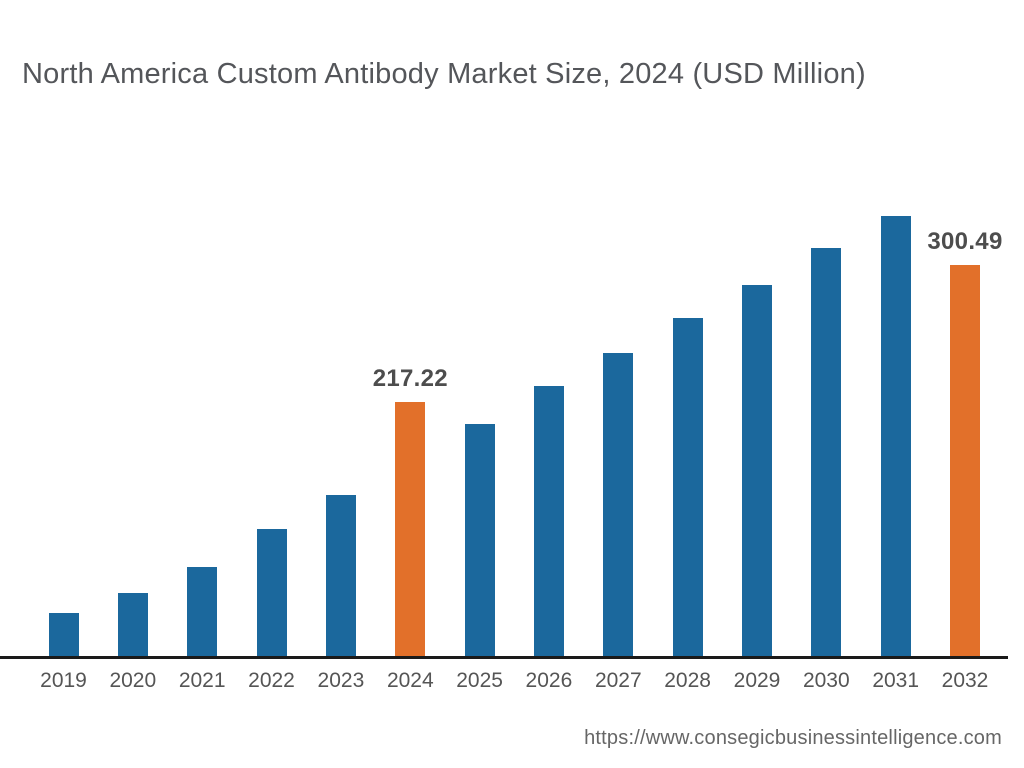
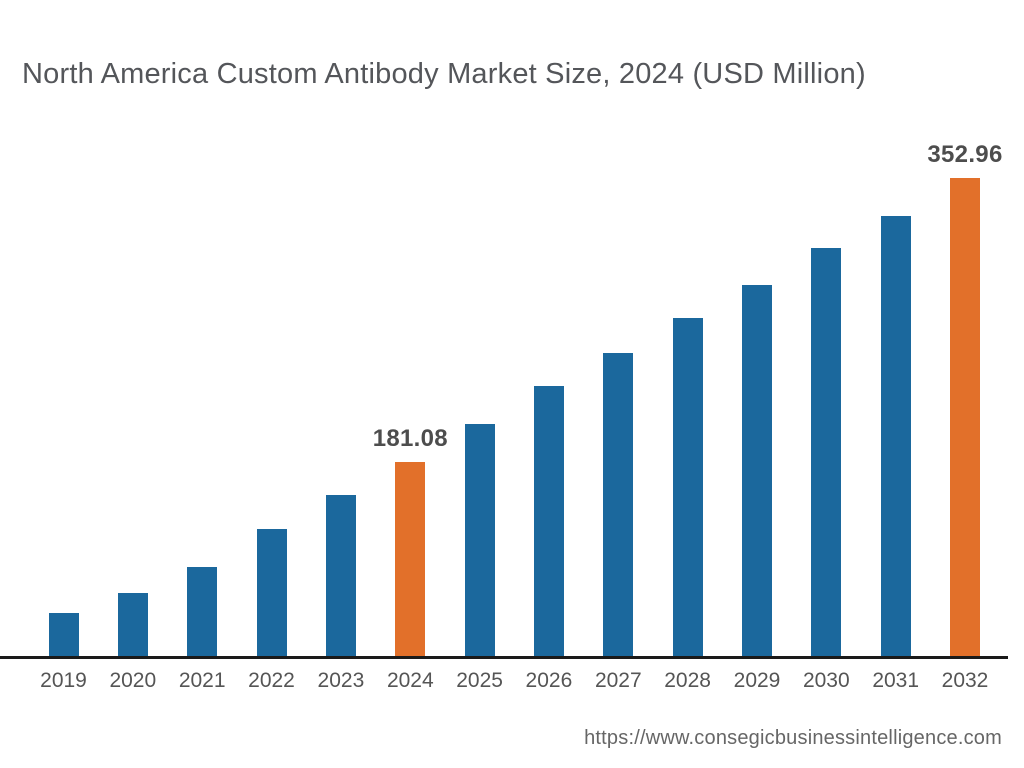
2024: 217.22 -> 181.08
2032: 300.49 -> 352.96
